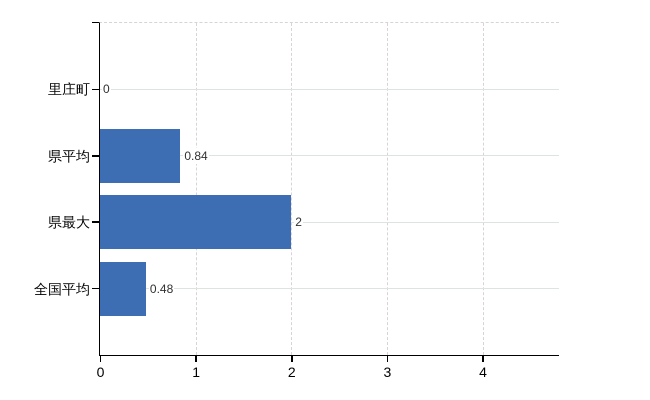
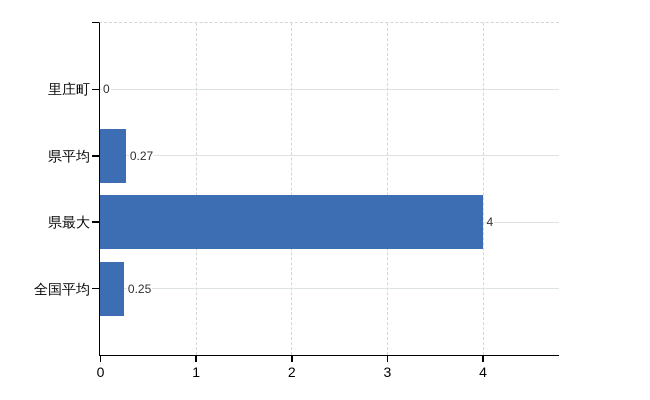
県平均: 0.84 -> 0.27
県最大: 2 -> 4
全国平均: 0.48 -> 0.25
